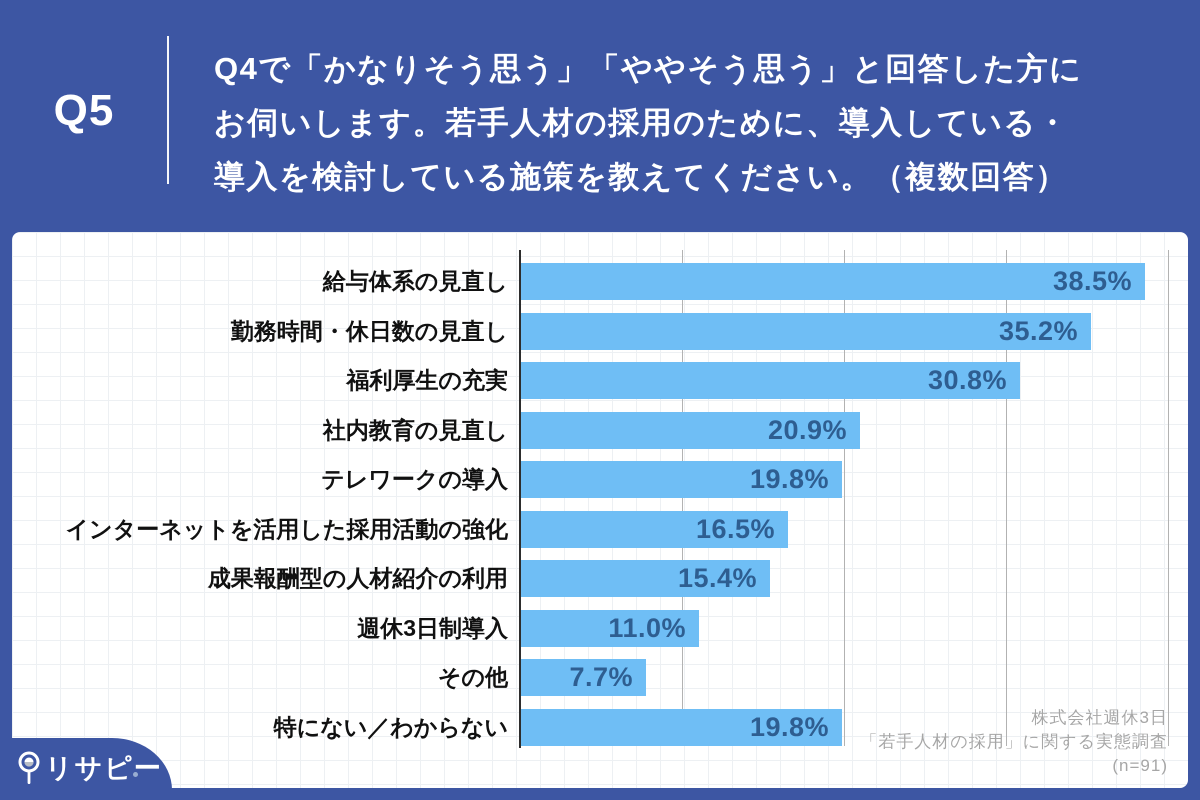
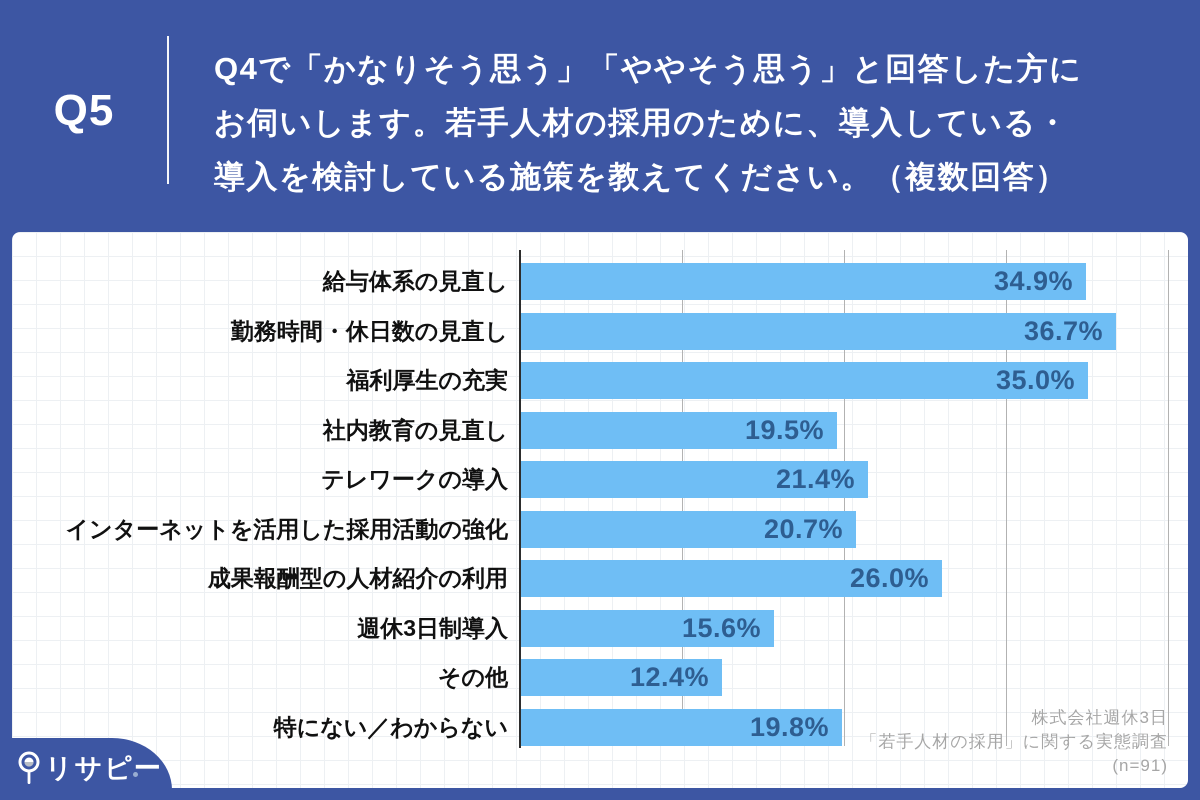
給与体系の見直し: 38.5% -> 34.9%
勤務時間・休日数の見直し: 35.2% -> 36.7%
福利厚生の充実: 30.8% -> 35.0%
社内教育の見直し: 20.9% -> 19.5%
テレワークの導入: 19.8% -> 21.4%
インターネットを活用した採用活動の強化: 16.5% -> 20.7%
成果報酬型の人材紹介の利用: 15.4% -> 26.0%
週休3日制導入: 11.0% -> 15.6%
その他: 7.7% -> 12.4%
